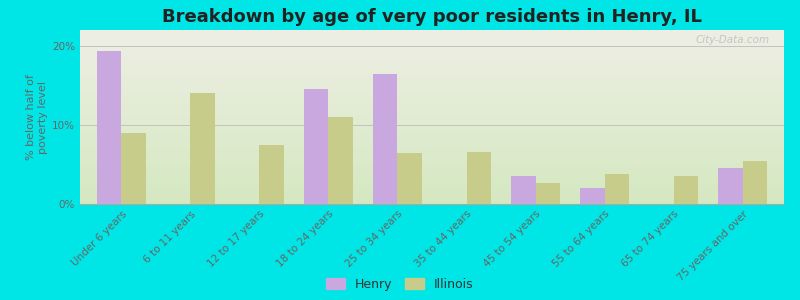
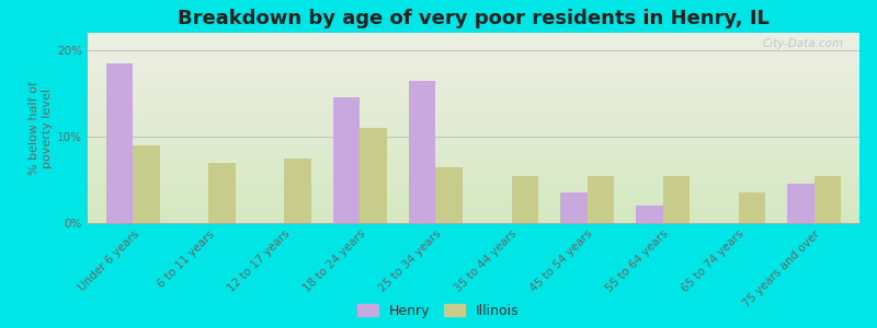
Henry/Under 6 years: 19.4% -> 18.5%
Illinois/6 to 11 years: 14.0% -> 7.0%
Illinois/35 to 44 years: 6.6% -> 5.5%
Illinois/45 to 54 years: 2.6% -> 5.5%
Illinois/55 to 64 years: 3.8% -> 5.5%
